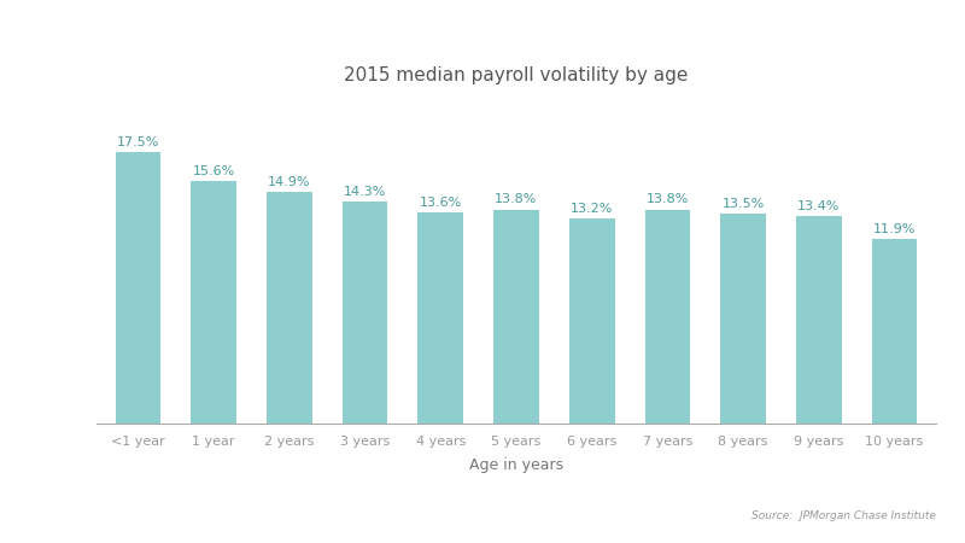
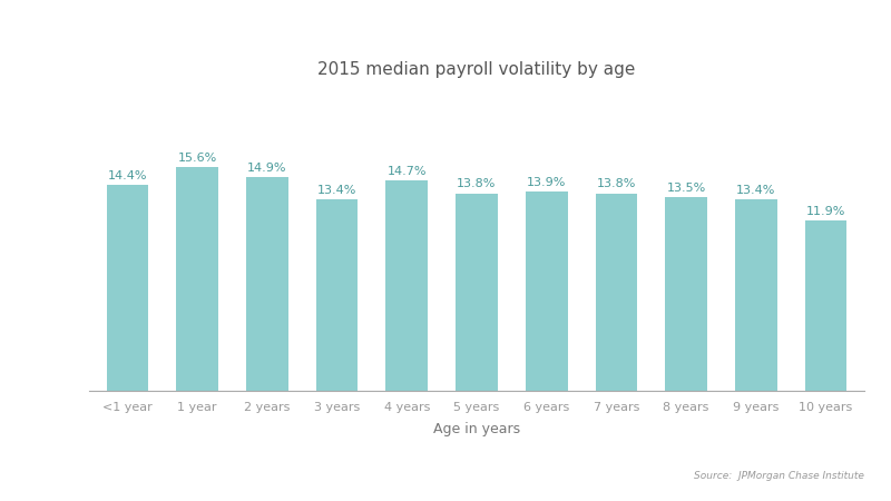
<1 year: 17.5% -> 14.4%
3 years: 14.3% -> 13.4%
4 years: 13.6% -> 14.7%
6 years: 13.2% -> 13.9%
